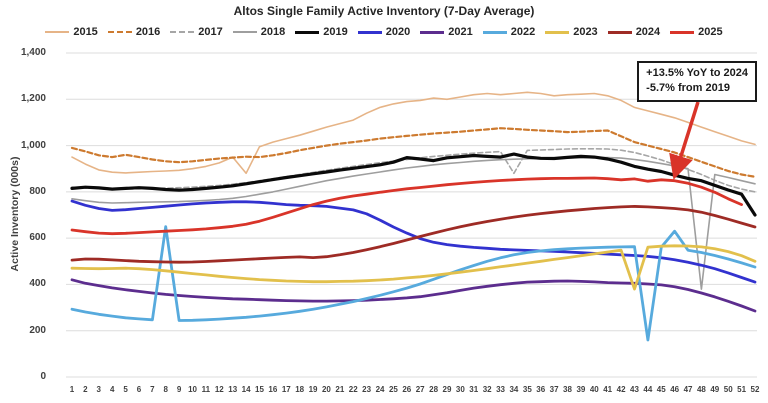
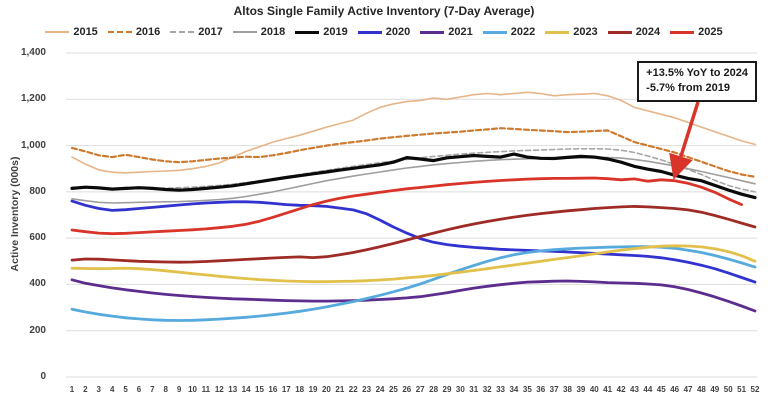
2022/8: 650 -> 240
2015/14: 880 -> 980
2017/34: 880 -> 980
2023/43: 380 -> 560
2022/44: 160 -> 560
2022/46: 630 -> 560
2018/48: 380 -> 890
2019/52: 700 -> 780
